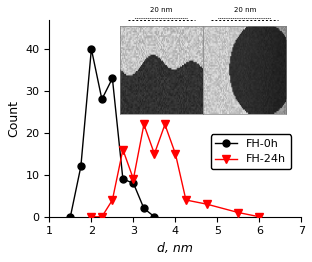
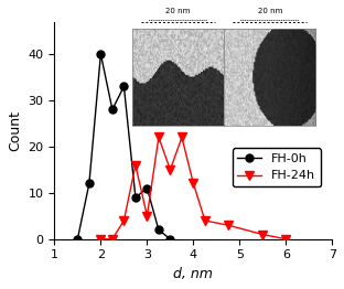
FH-0h/3: 8 -> 11
FH-24h/3: 9 -> 5
FH-24h/4: 15 -> 12
